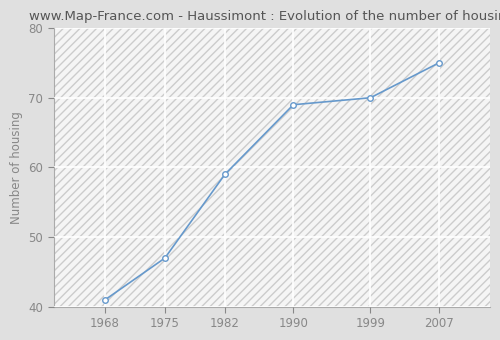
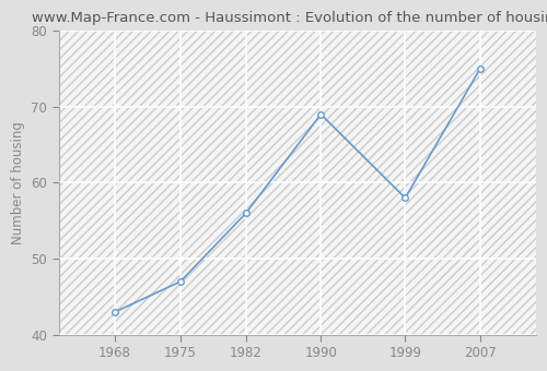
1968: 41 -> 43
1982: 59 -> 56
1999: 70 -> 58
